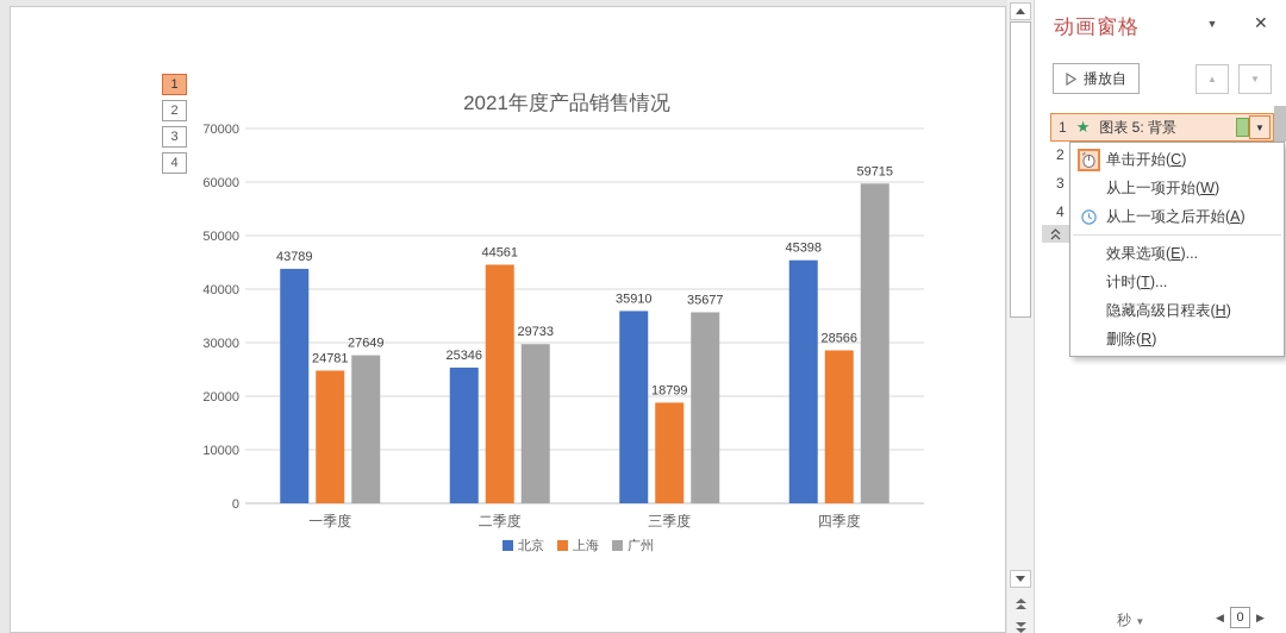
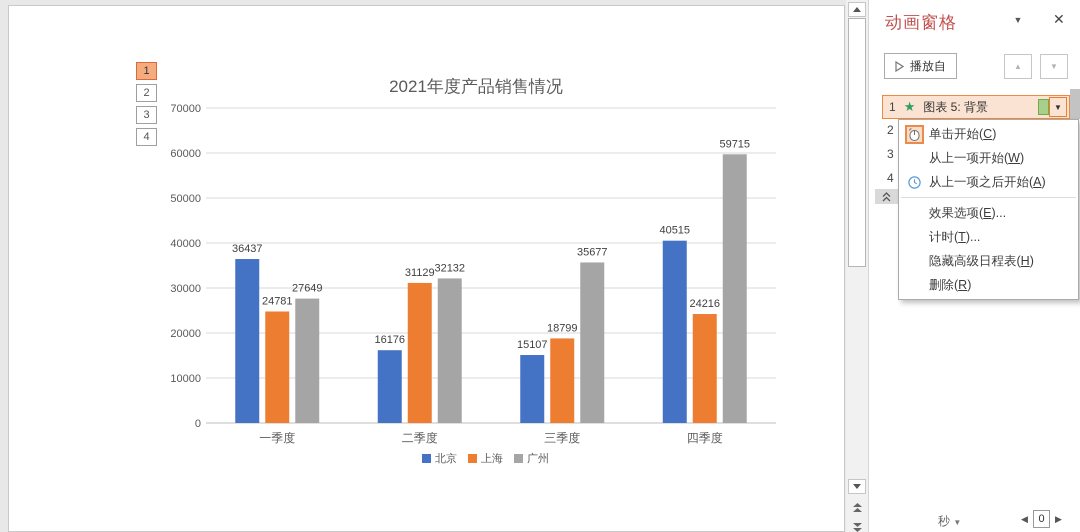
北京/一季度: 43789 -> 36437
北京/二季度: 25346 -> 16176
上海/二季度: 44561 -> 31129
广州/二季度: 29733 -> 32132
北京/三季度: 35910 -> 15107
北京/四季度: 45398 -> 40515
上海/四季度: 28566 -> 24216
